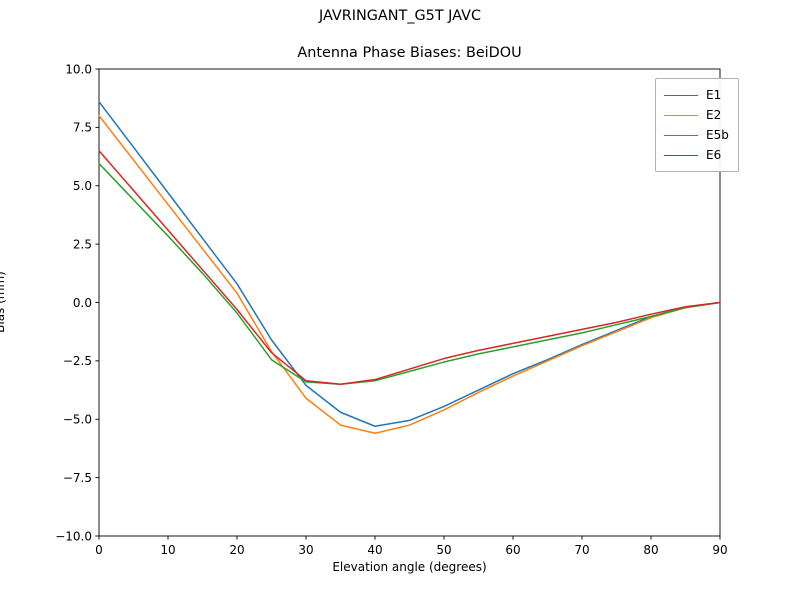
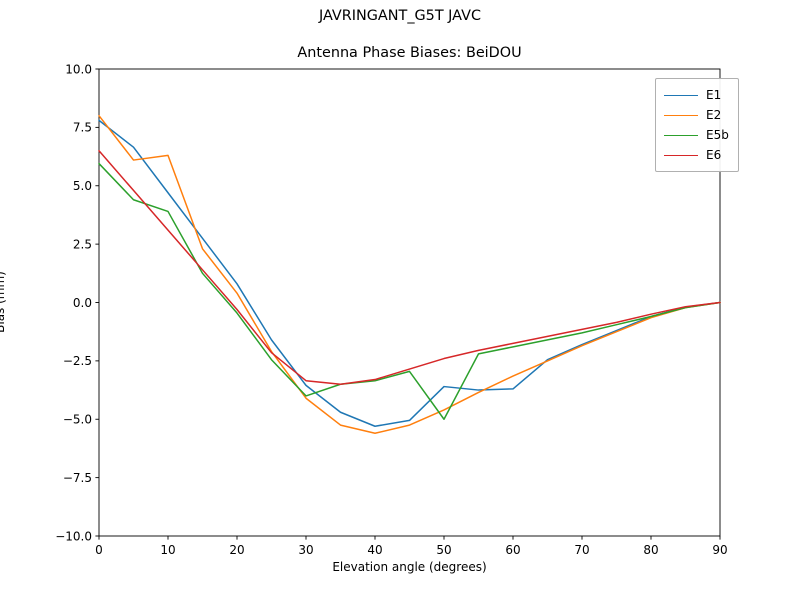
E1/0: 8.6 -> 7.8
E2/10: 4.2 -> 6.3
E5b/10: 2.9 -> 3.9
E5b/30: -3.4 -> -4.0
E1/50: -4.5 -> -3.6
E5b/50: -2.5 -> -5.0
E1/60: -3.0 -> -3.7
